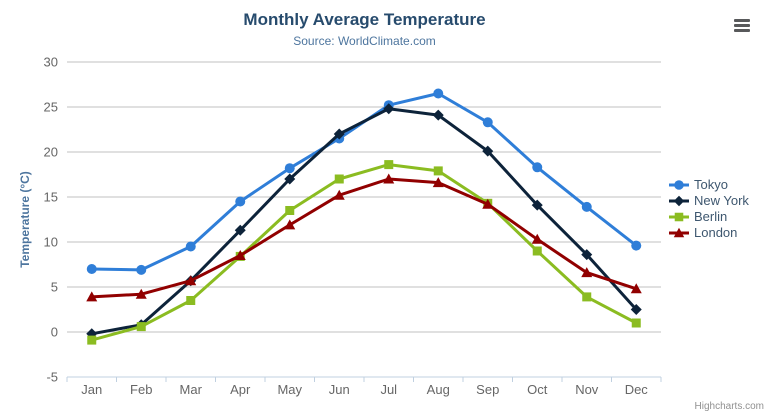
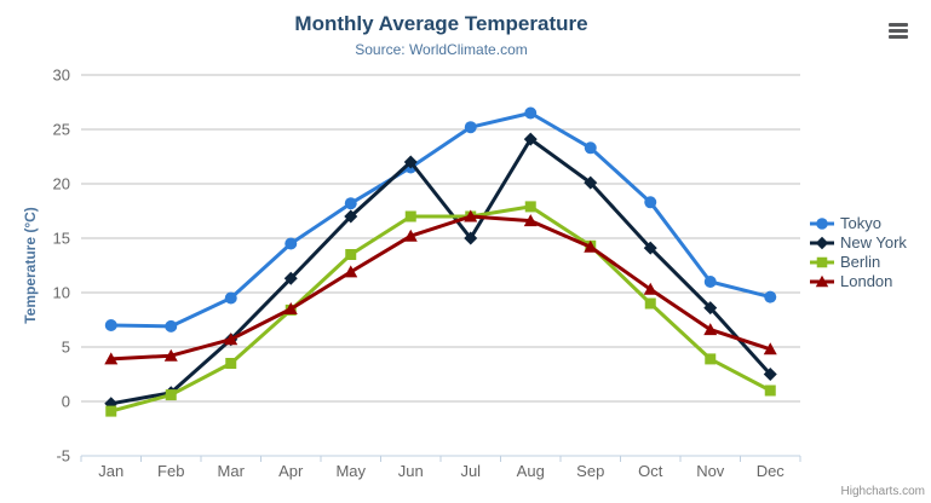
New York/Jul: 25 -> 15
Berlin/Jul: 19 -> 17
Tokyo/Nov: 14 -> 11
